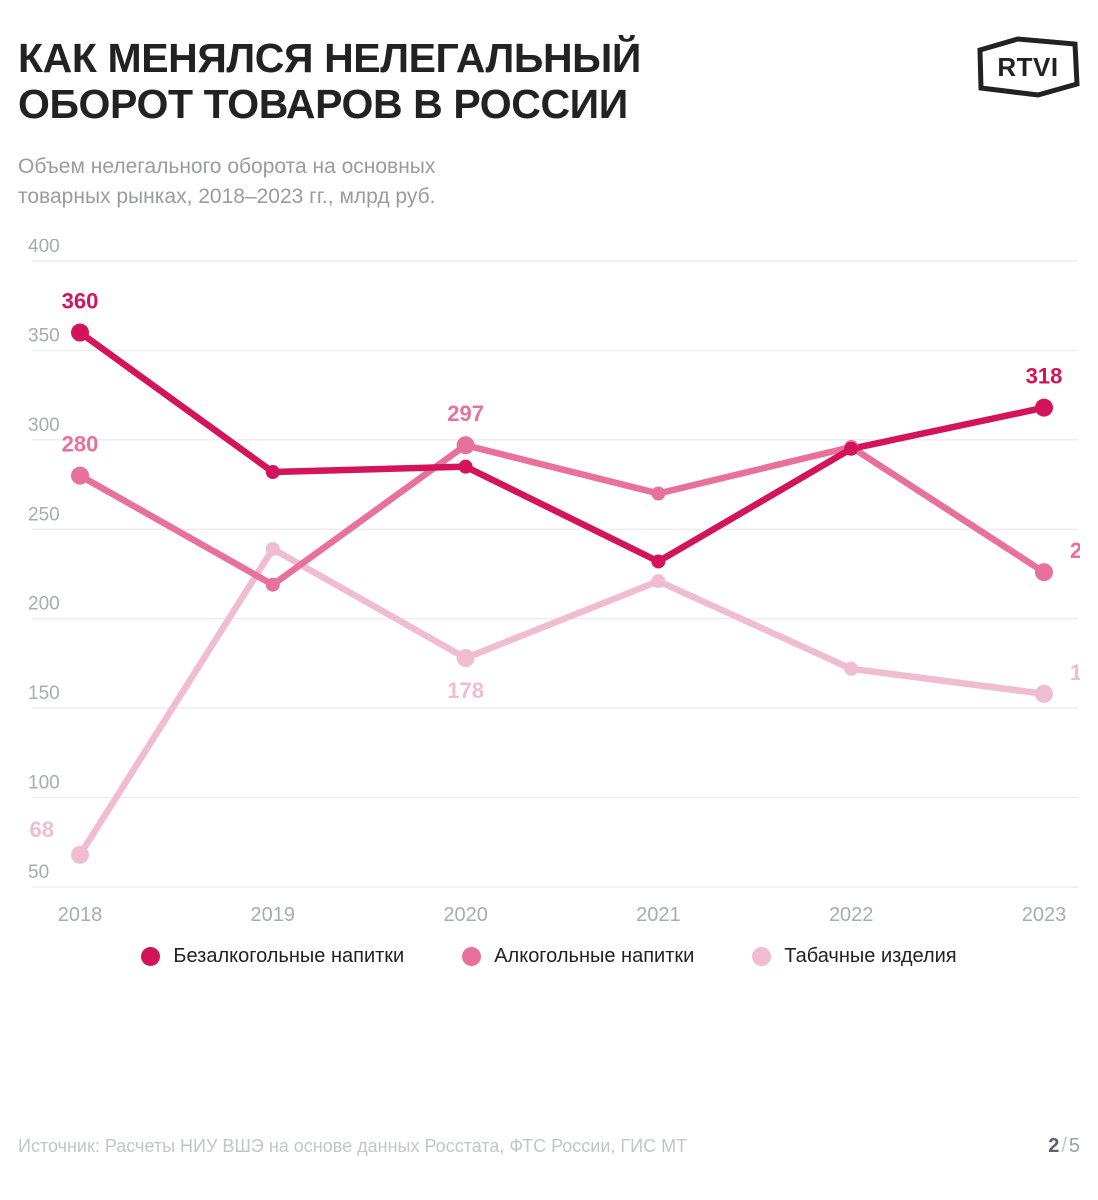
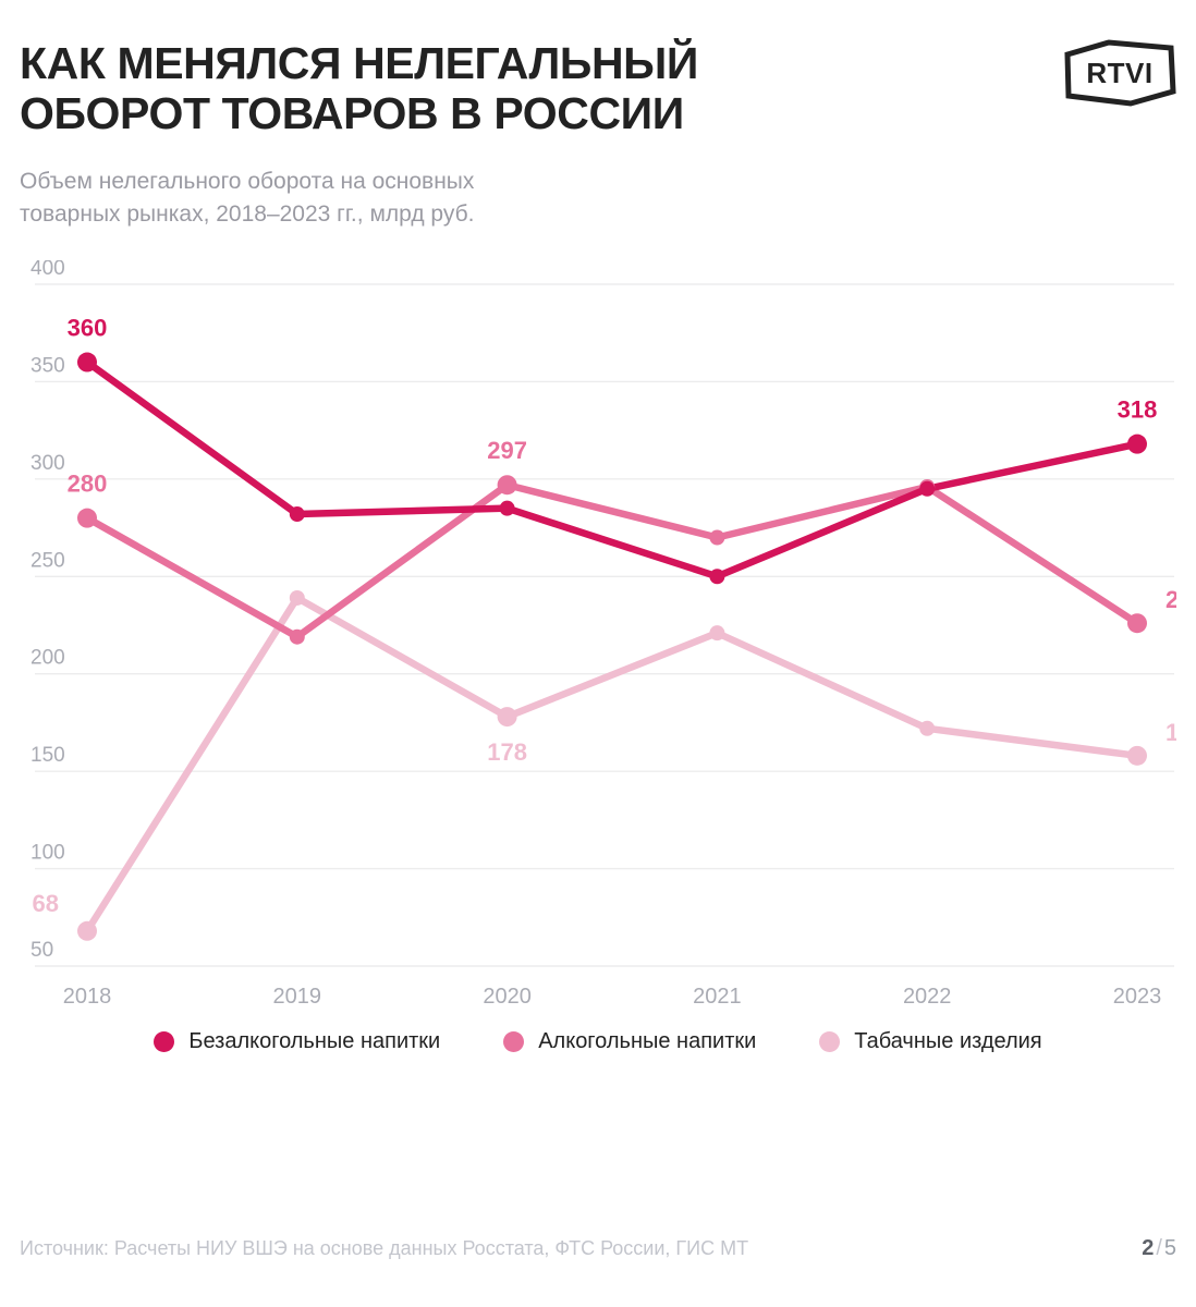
Безалкогольные напитки/2021: 232 -> 250
